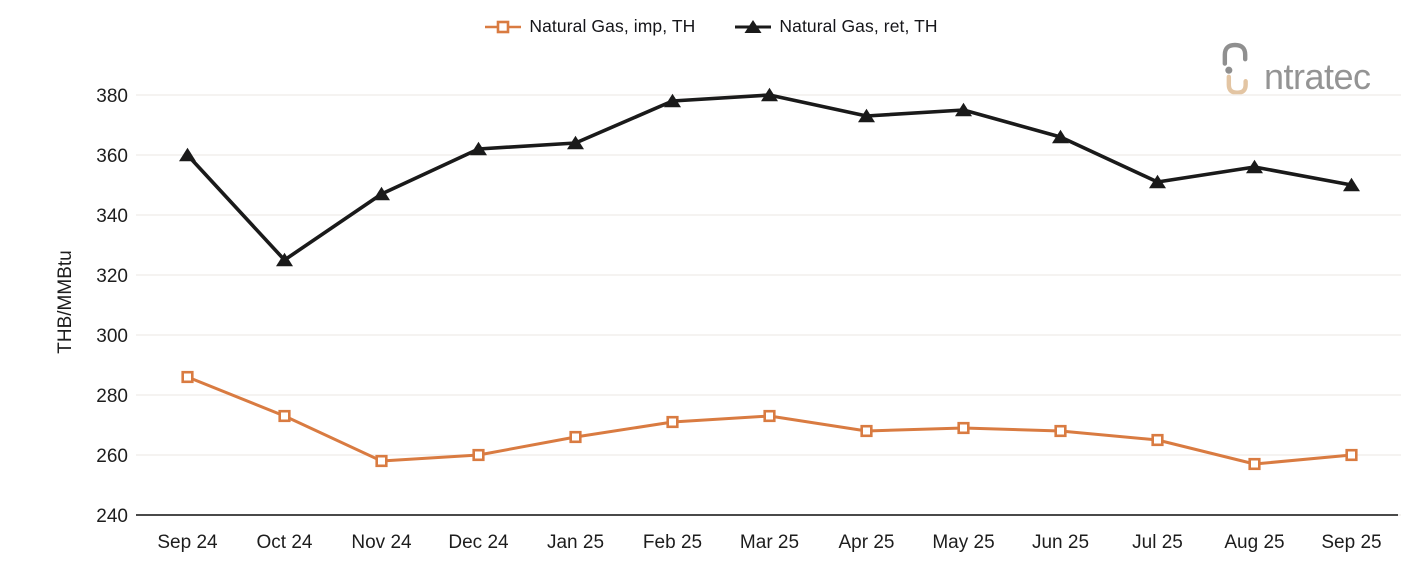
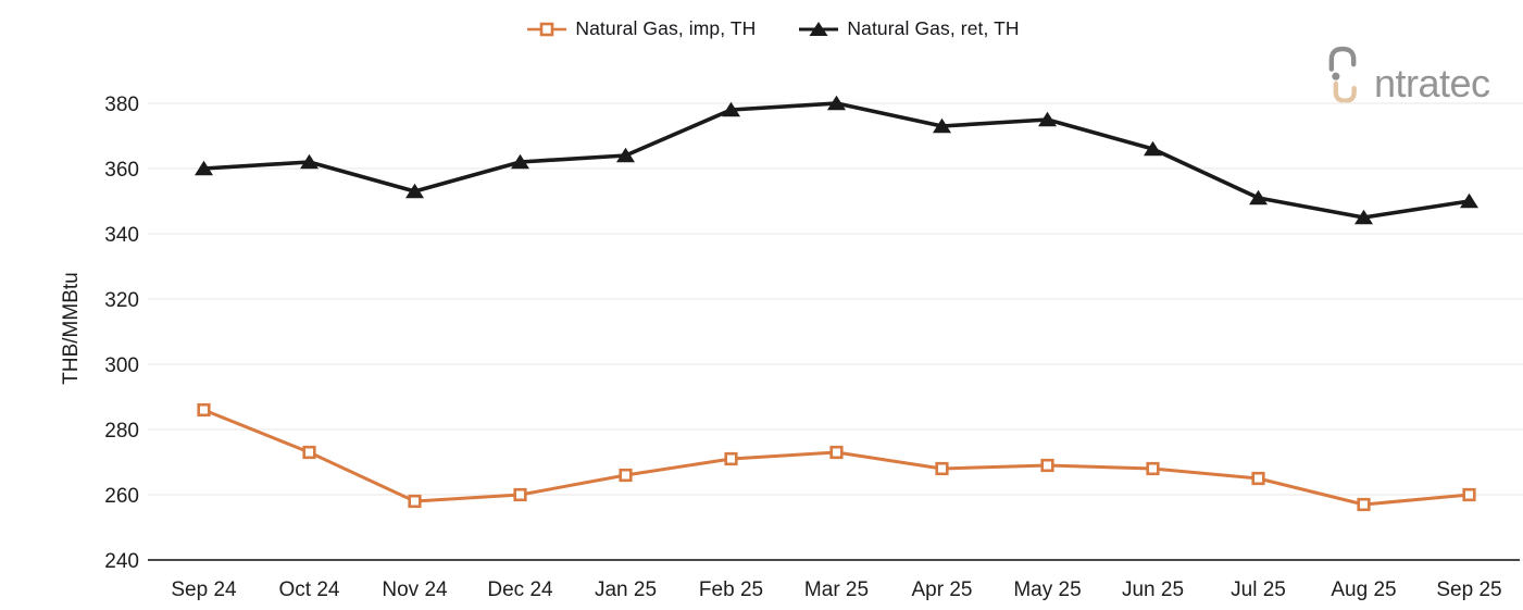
Natural Gas, ret, TH/Oct 24: 325 -> 362
Natural Gas, ret, TH/Nov 24: 347 -> 353
Natural Gas, ret, TH/Aug 25: 356 -> 345
